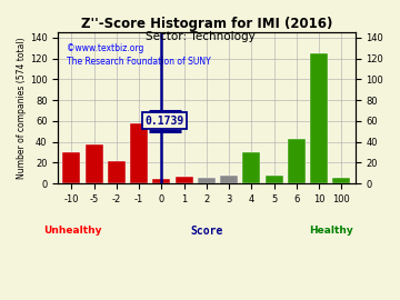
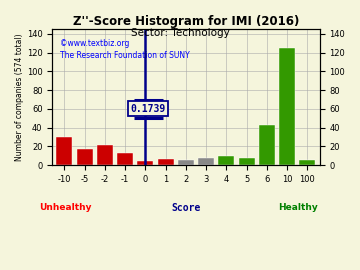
-5: 38 -> 17
-1: 58 -> 13
4: 30 -> 10
